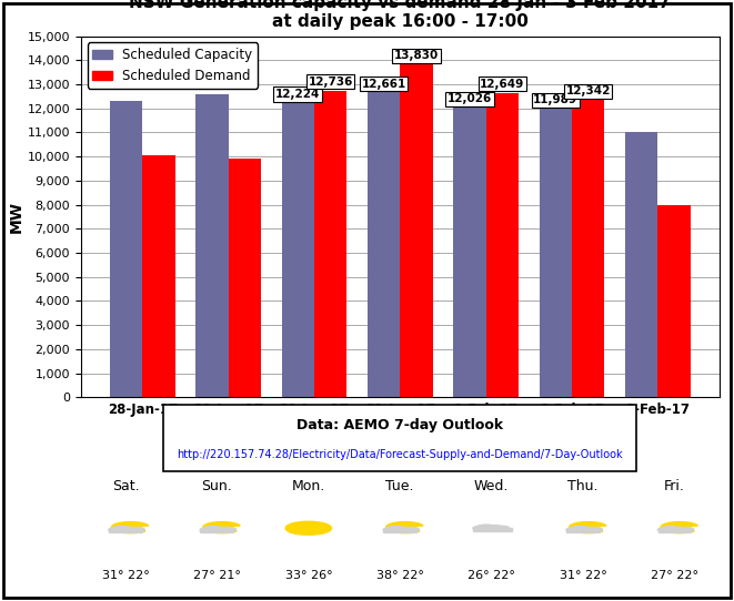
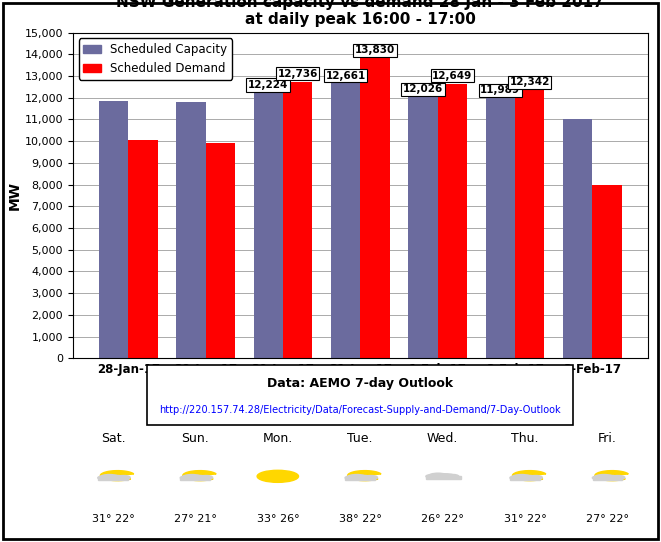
Scheduled Capacity/28-Jan-17: 12,300 -> 11,850
Scheduled Capacity/29-Jan-17: 12,600 -> 11,800
